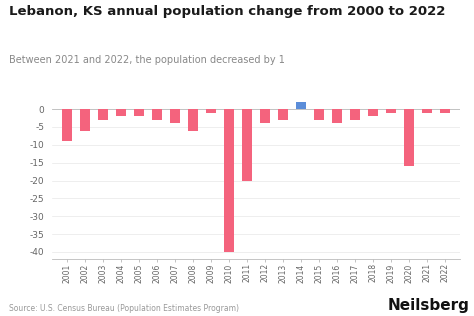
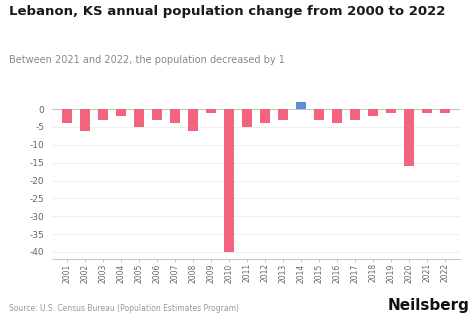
2001: -9 -> -4
2005: -2 -> -5
2011: -20 -> -5
